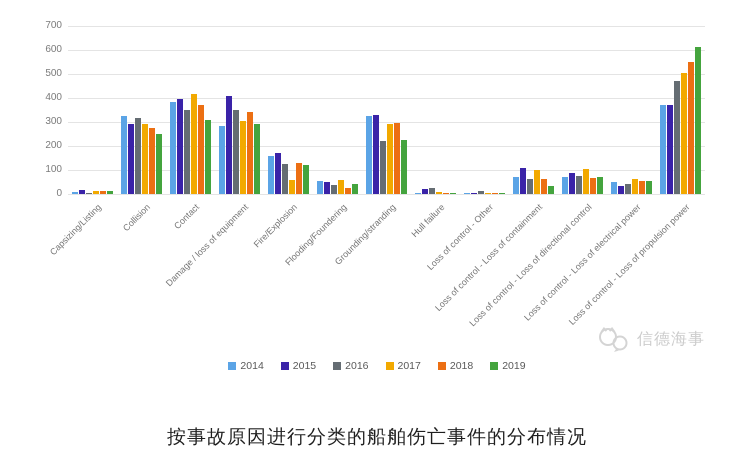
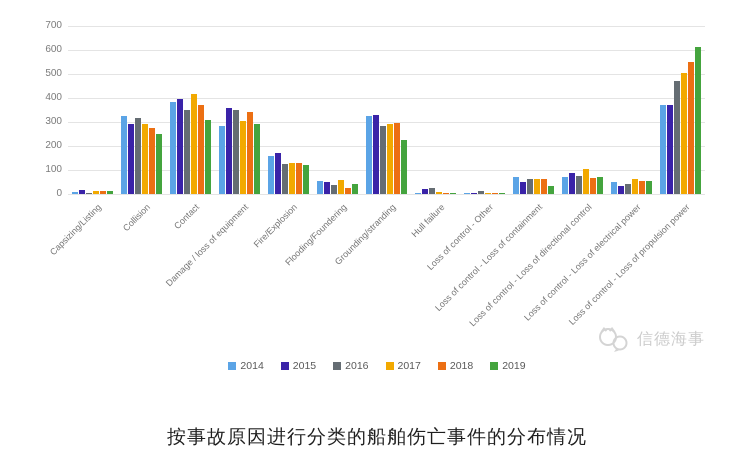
2015/Damage / loss of equipment: 410 -> 360
2017/Fire/Explosion: 60 -> 130
2016/Grounding/stranding: 220 -> 280
2015/Loss of control - Loss of containment: 110 -> 50
2017/Loss of control - Loss of containment: 100 -> 60
